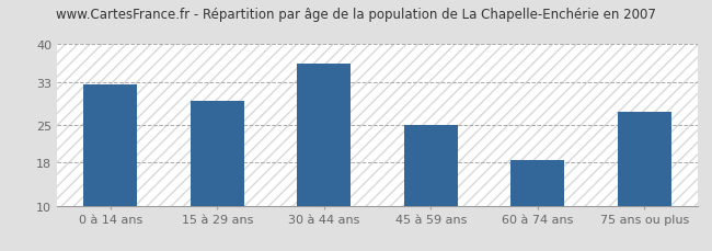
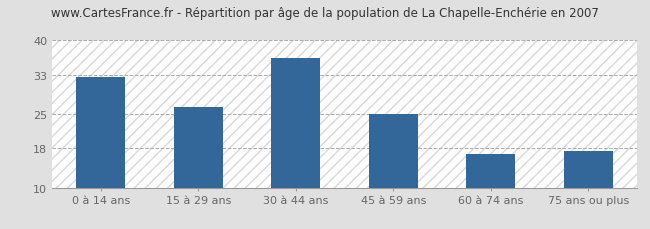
15 à 29 ans: 29.5 -> 26.5
60 à 74 ans: 18.5 -> 16.8
75 ans ou plus: 27.5 -> 17.5
